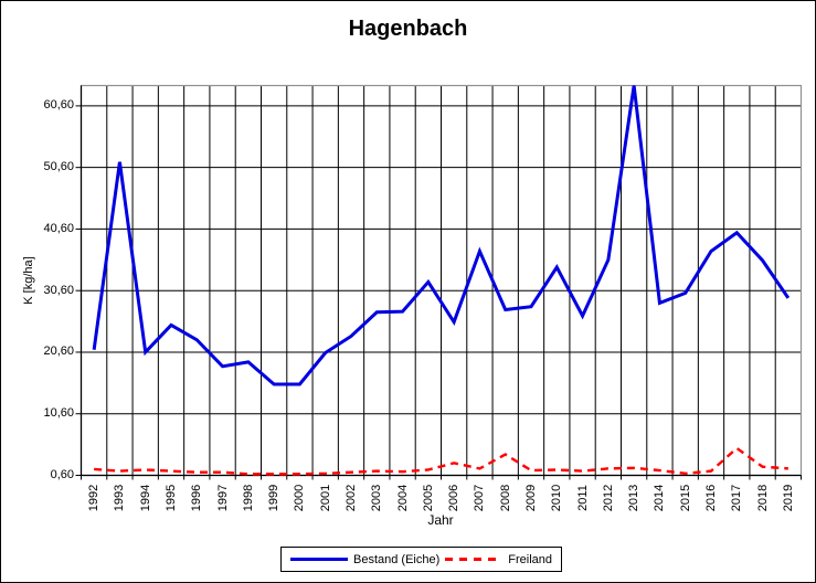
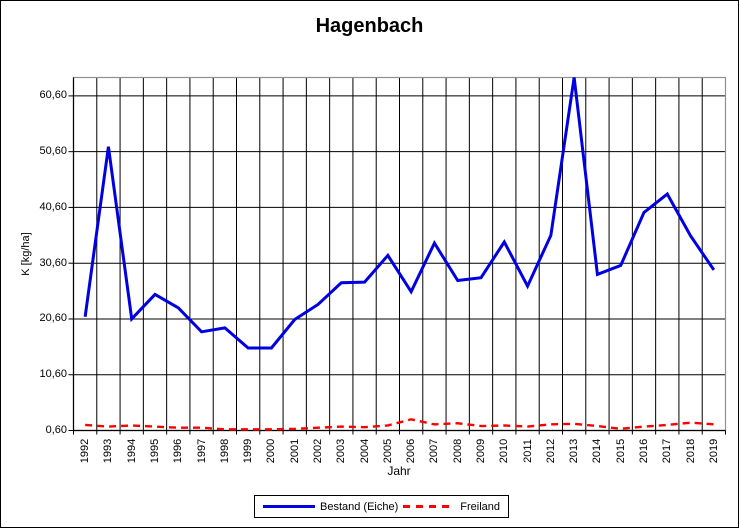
Bestand (Eiche)/2007: 37 -> 34
Freiland/2008: 4 -> 2
Bestand (Eiche)/2016: 37 -> 40
Bestand (Eiche)/2017: 40 -> 43
Freiland/2017: 5 -> 2
